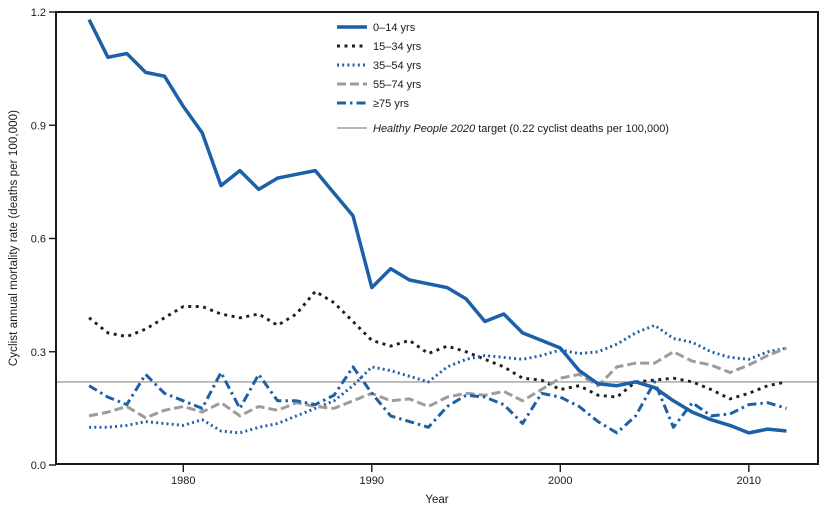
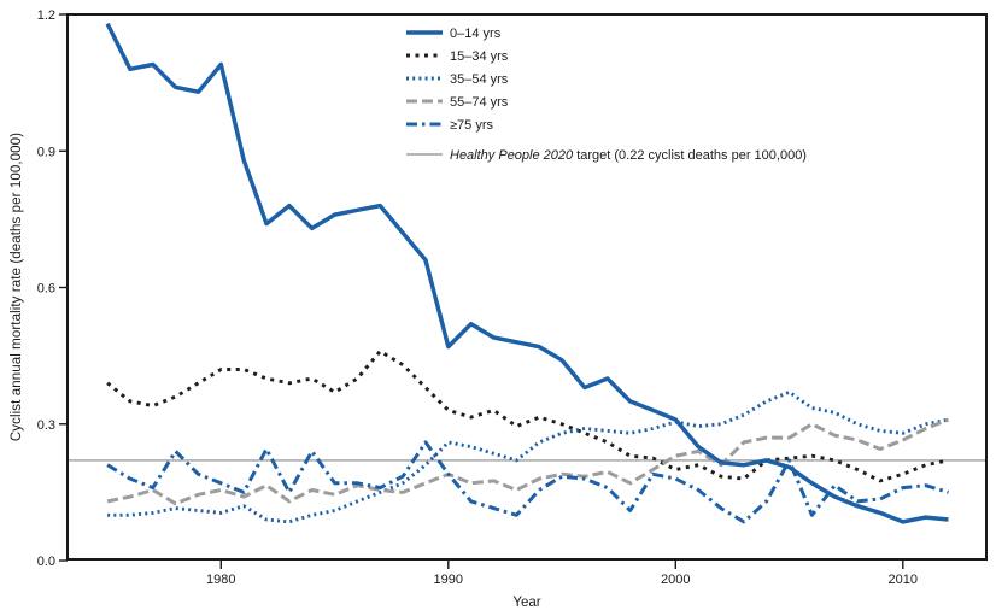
0–14 yrs/1980: 0.95 -> 1.09
